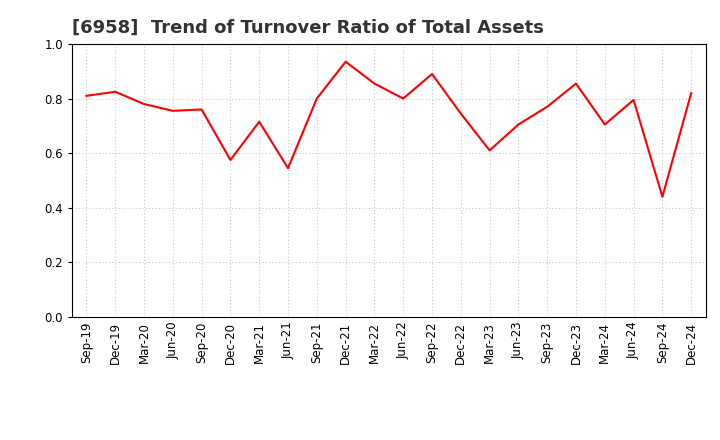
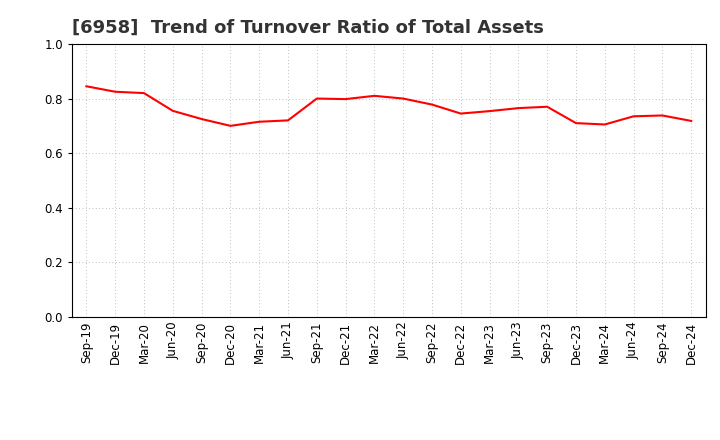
Sep-19: 0.810 -> 0.845
Mar-20: 0.780 -> 0.820
Sep-20: 0.760 -> 0.725
Dec-20: 0.575 -> 0.700
Jun-21: 0.545 -> 0.720
Dec-21: 0.935 -> 0.798
Mar-22: 0.855 -> 0.810
Sep-22: 0.890 -> 0.778
Mar-23: 0.610 -> 0.754
Jun-23: 0.705 -> 0.765
Dec-23: 0.855 -> 0.710
Jun-24: 0.795 -> 0.735
Sep-24: 0.440 -> 0.738
Dec-24: 0.820 -> 0.718
